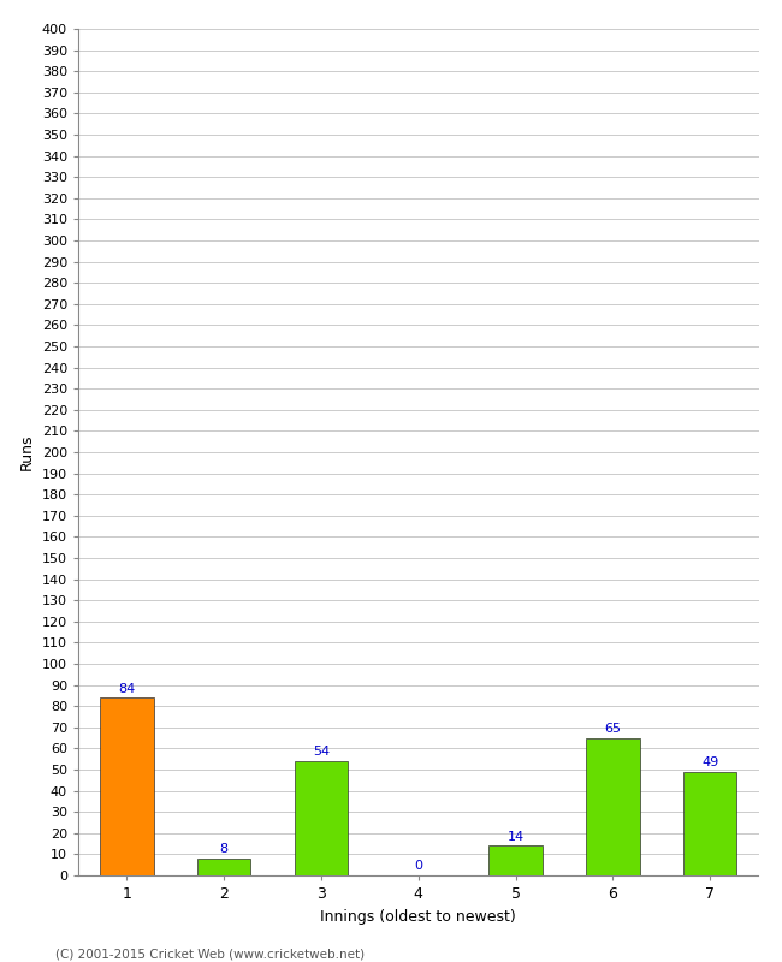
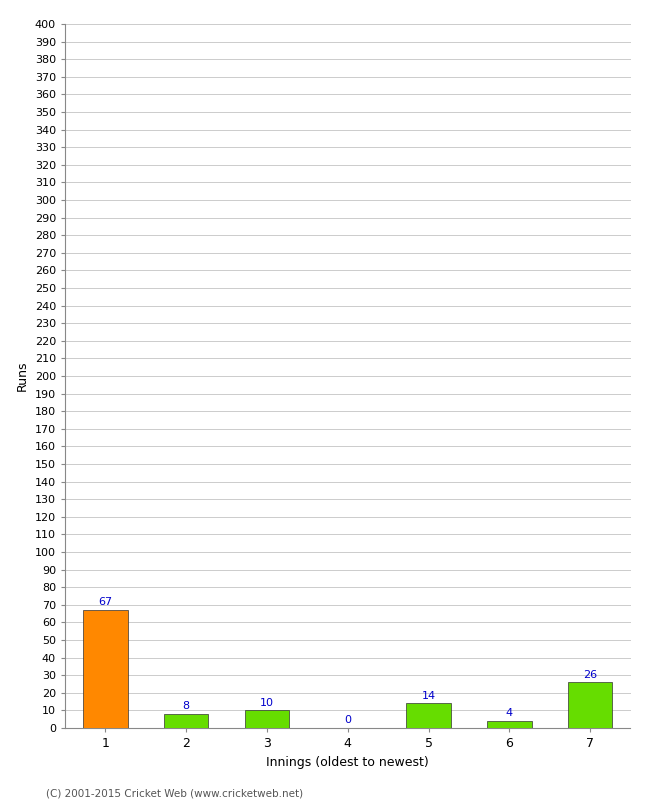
1: 84 -> 67
3: 54 -> 10
6: 65 -> 4
7: 49 -> 26
